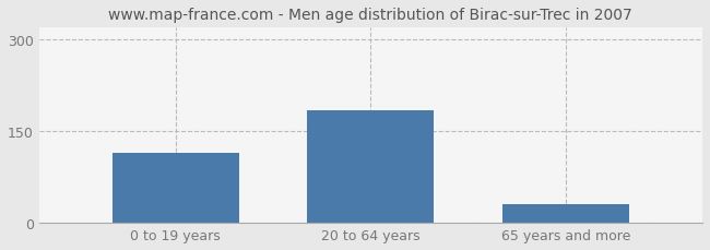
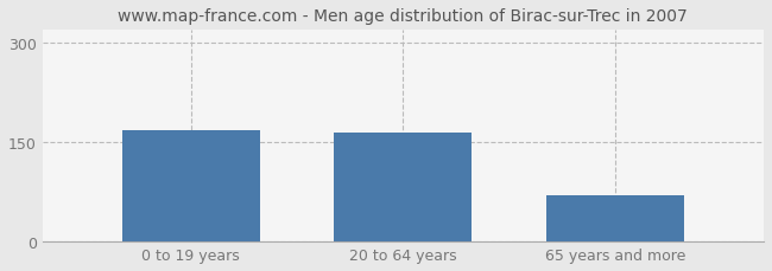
0 to 19 years: 115 -> 168
20 to 64 years: 185 -> 164
65 years and more: 30 -> 70
